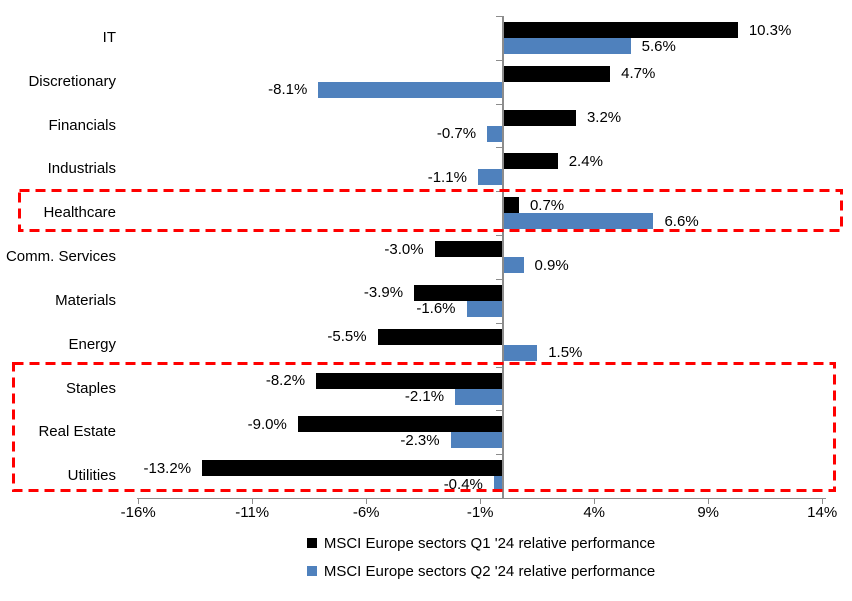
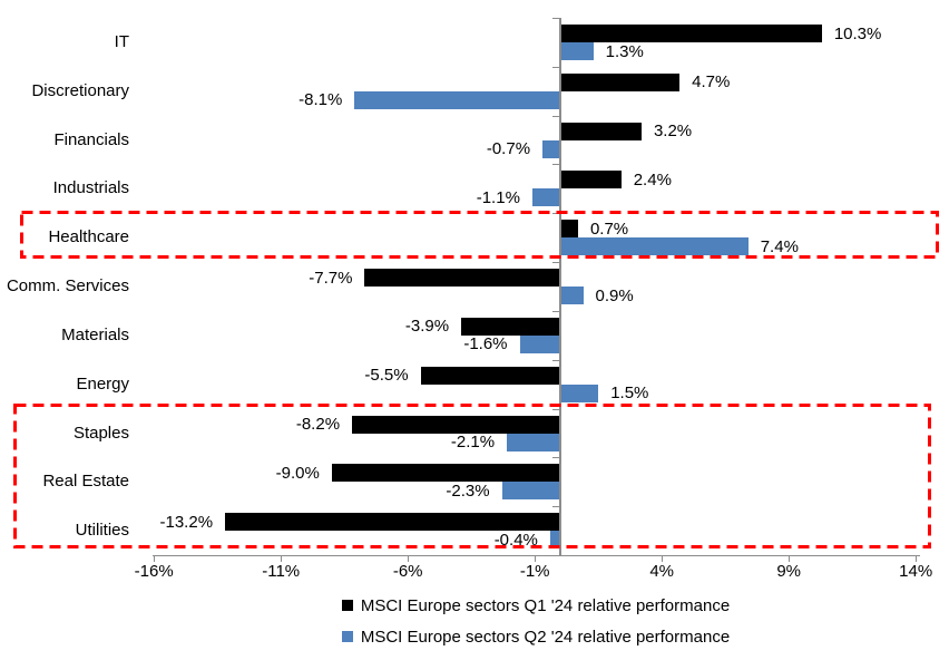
MSCI Europe sectors Q2 '24 relative performance/IT: 5.6% -> 1.3%
MSCI Europe sectors Q2 '24 relative performance/Healthcare: 6.6% -> 7.4%
MSCI Europe sectors Q1 '24 relative performance/Comm. Services: -3.0% -> -7.7%
